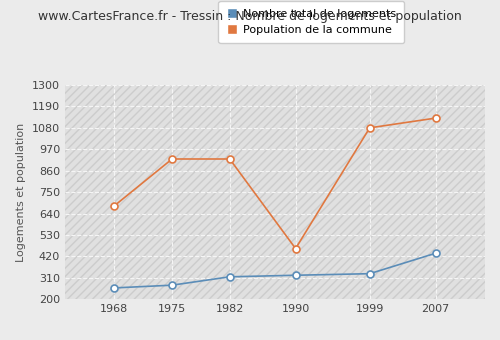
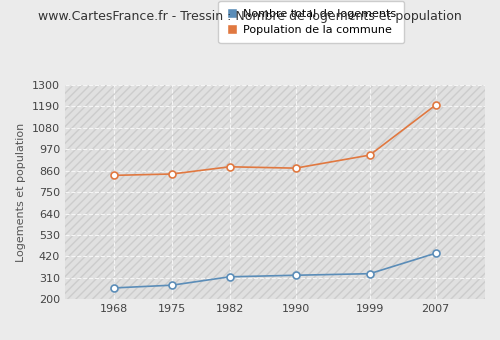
Population de la commune/1968: 680 -> 840
Population de la commune/1975: 920 -> 840
Population de la commune/1982: 920 -> 880
Population de la commune/1990: 460 -> 870
Population de la commune/1999: 1080 -> 940
Population de la commune/2007: 1130 -> 1200
